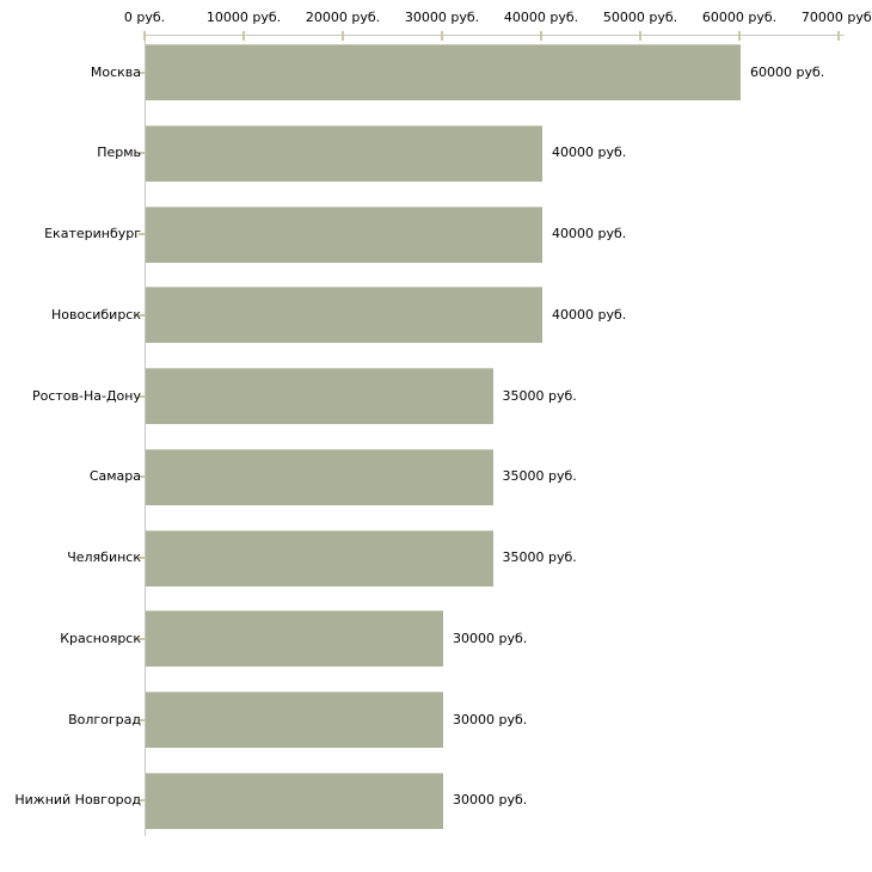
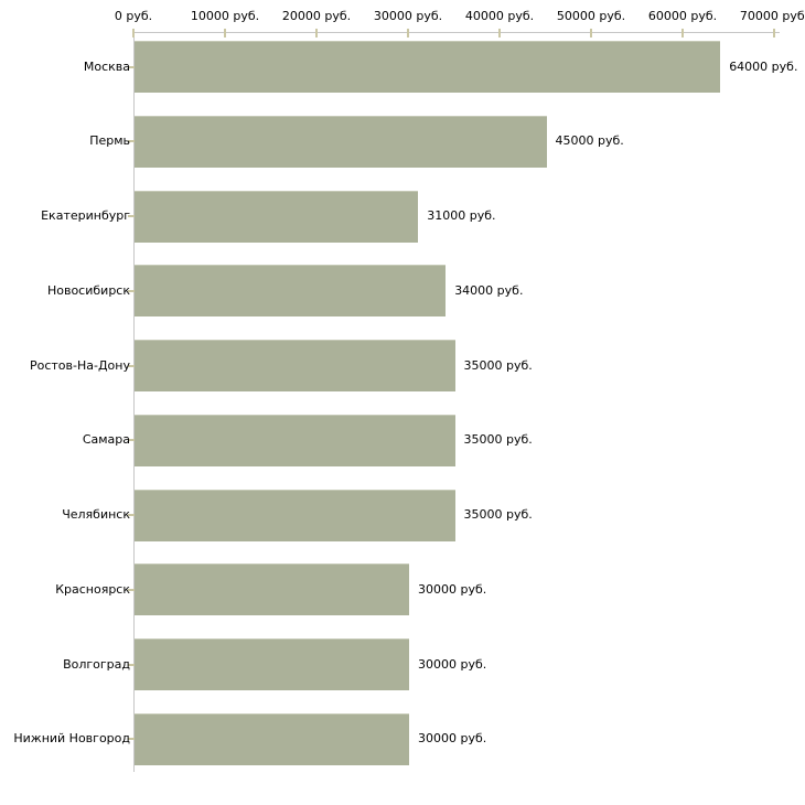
Москва: 60000 -> 64000
Пермь: 40000 -> 45000
Екатеринбург: 40000 -> 31000
Новосибирск: 40000 -> 34000
